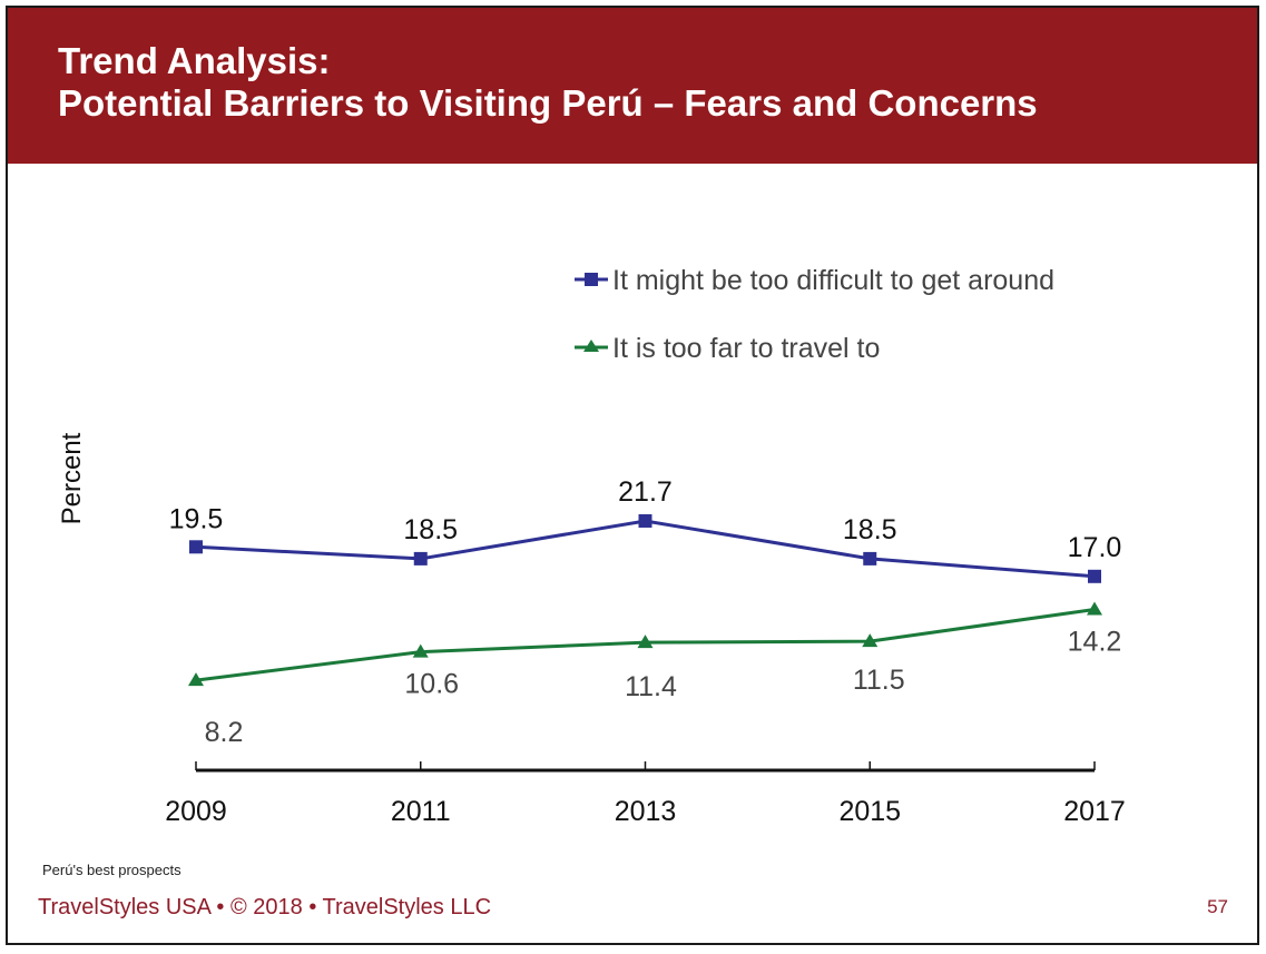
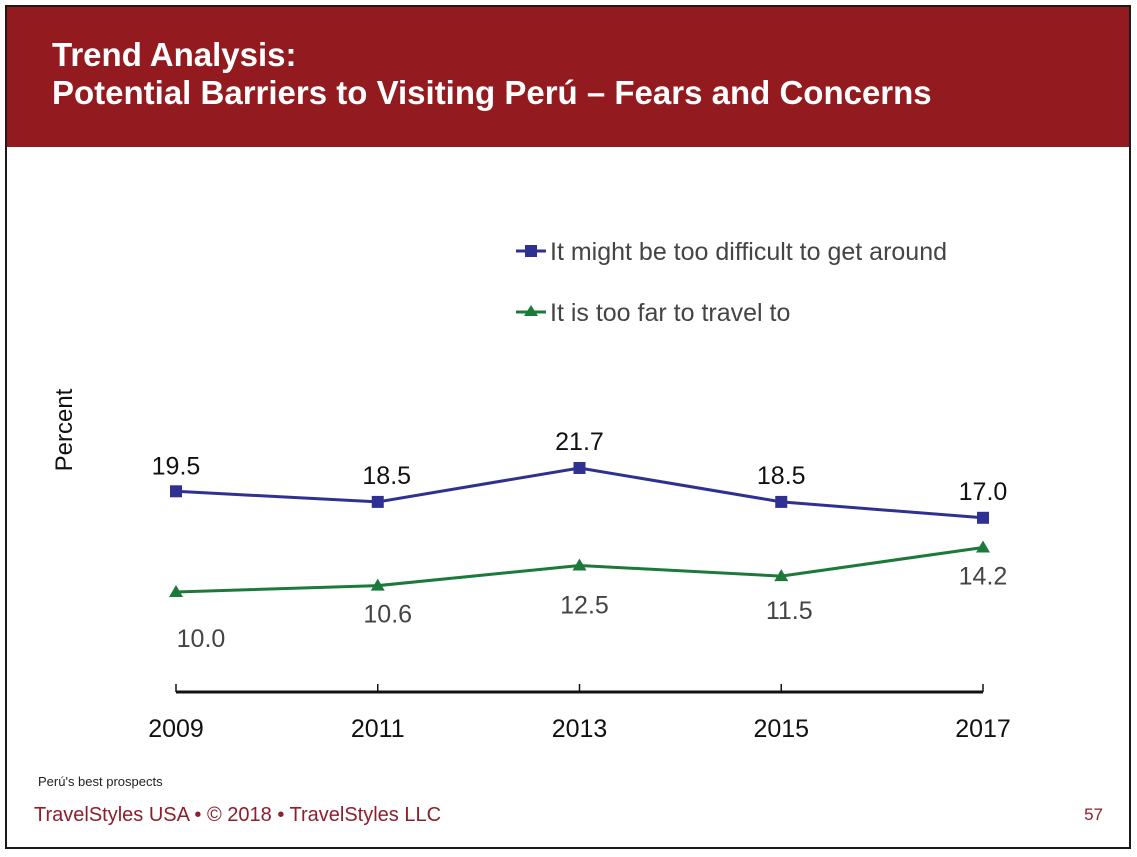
It is too far to travel to/2009: 8.2 -> 10.0
It is too far to travel to/2013: 11.4 -> 12.5
